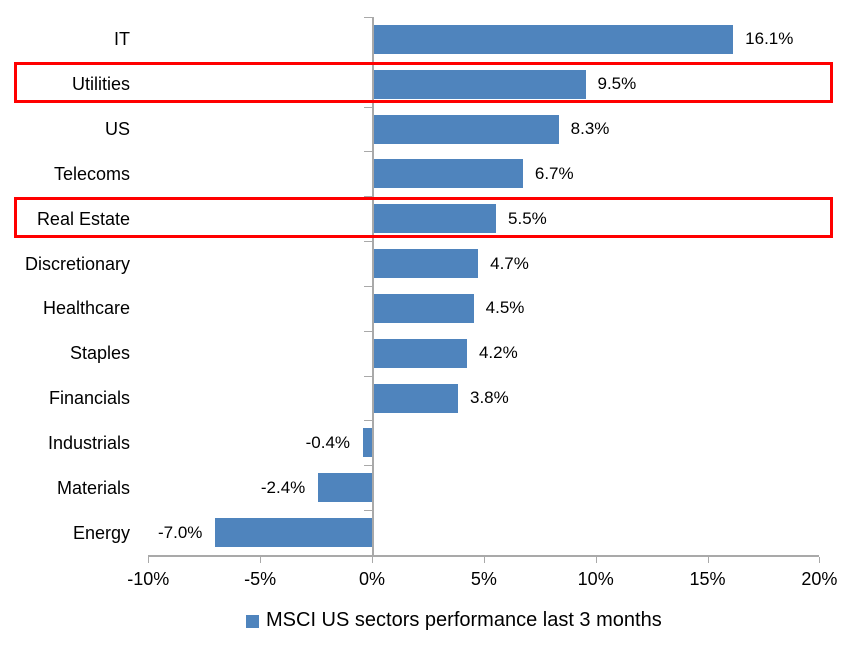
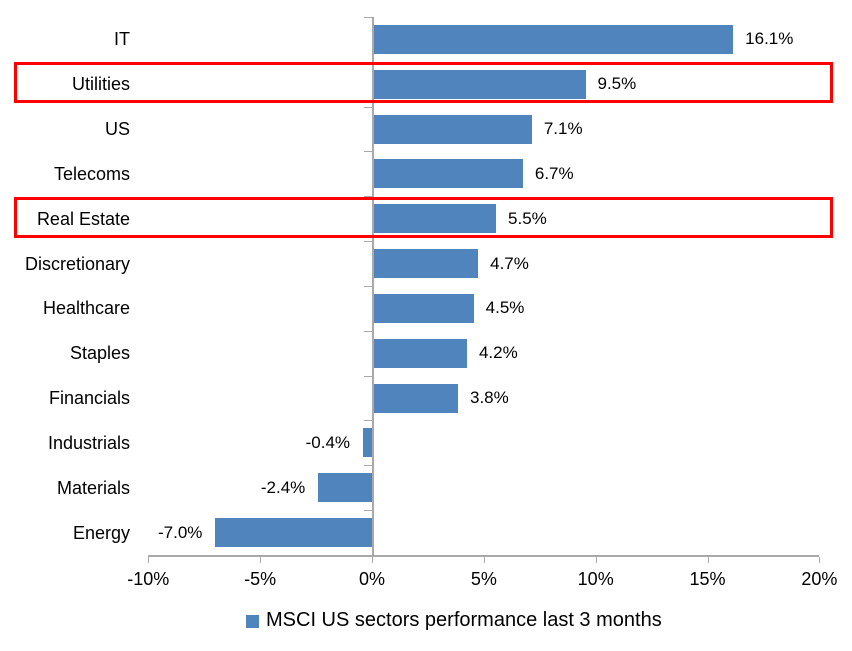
US: 8.3% -> 7.1%
